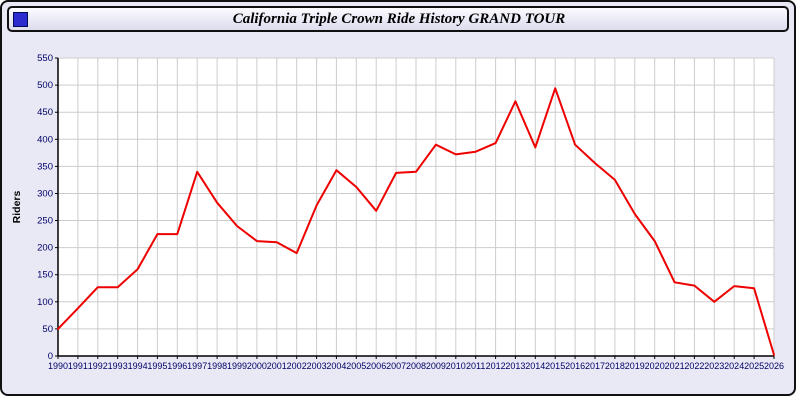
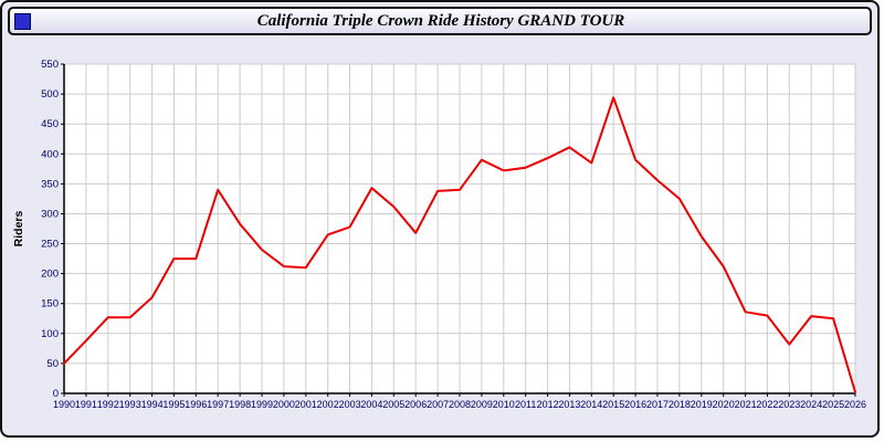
2002: 190 -> 260
2013: 470 -> 410
2023: 100 -> 80
